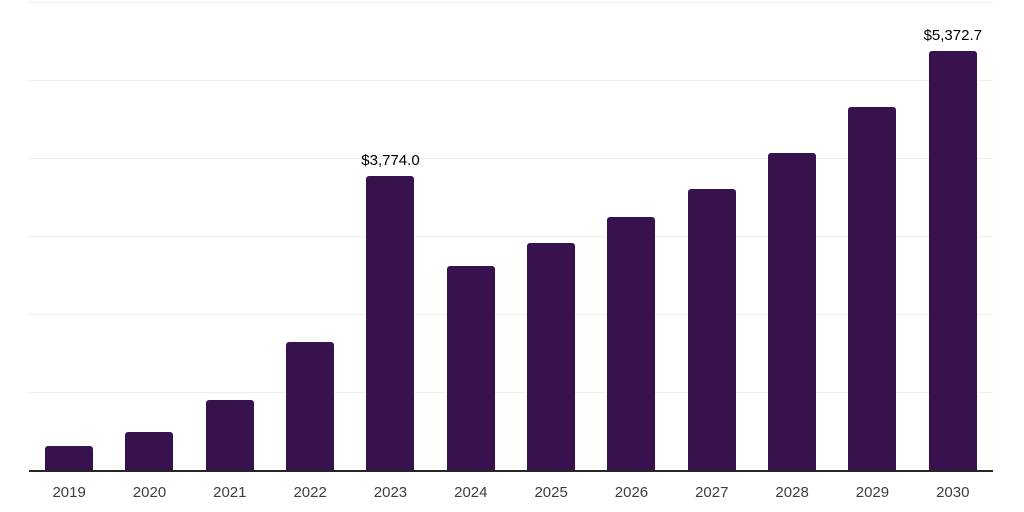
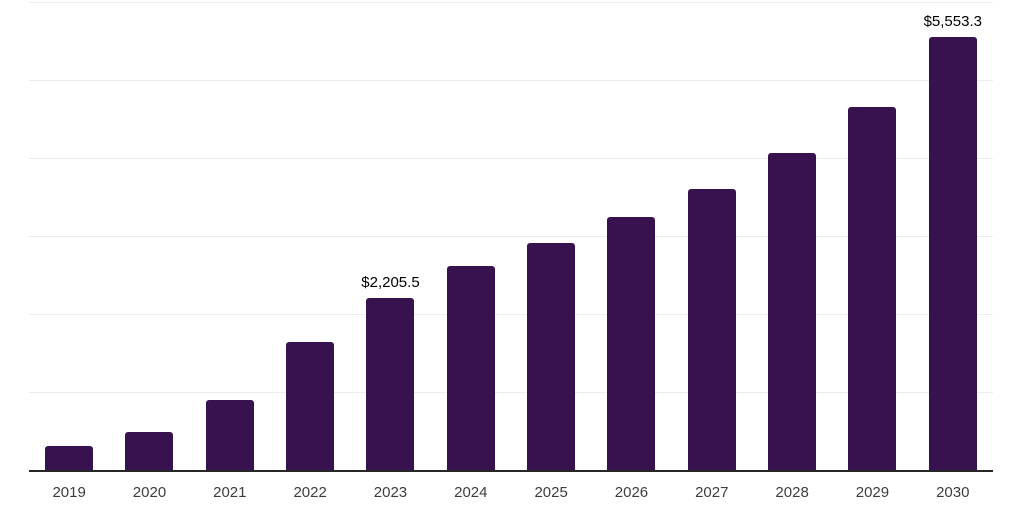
2023: $3,774.0 -> $2,205.5
2030: $5,372.7 -> $5,553.3
